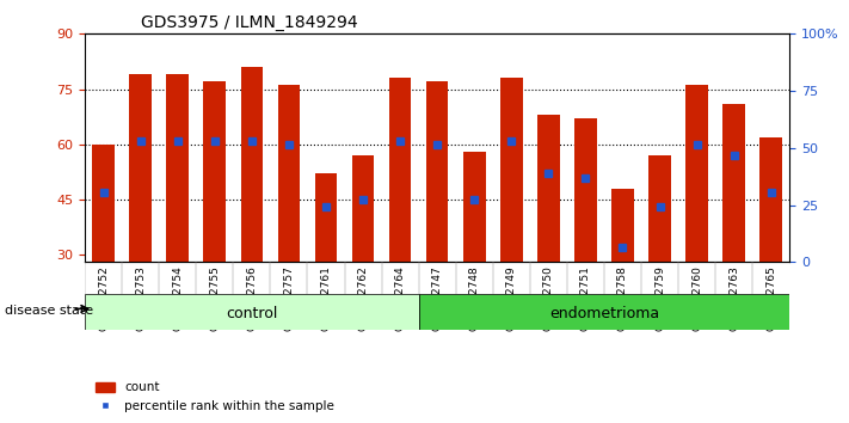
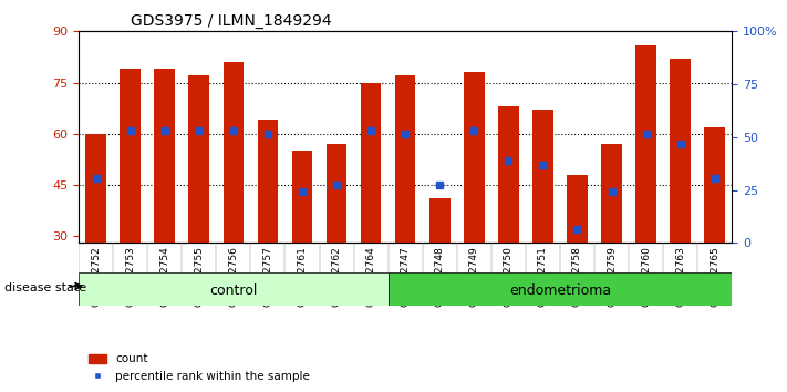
GSM572757: 76 -> 64
GSM572761: 52 -> 55
GSM572764: 78 -> 75
GSM572748: 58 -> 41
GSM572760: 76 -> 86
GSM572763: 71 -> 82
